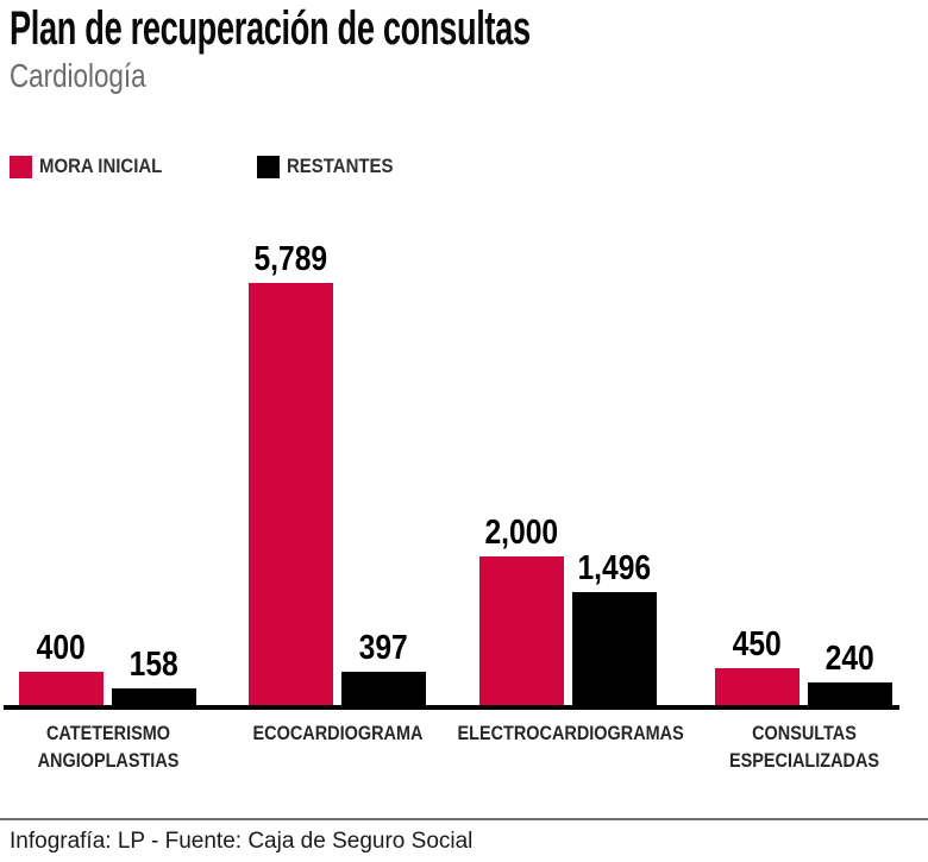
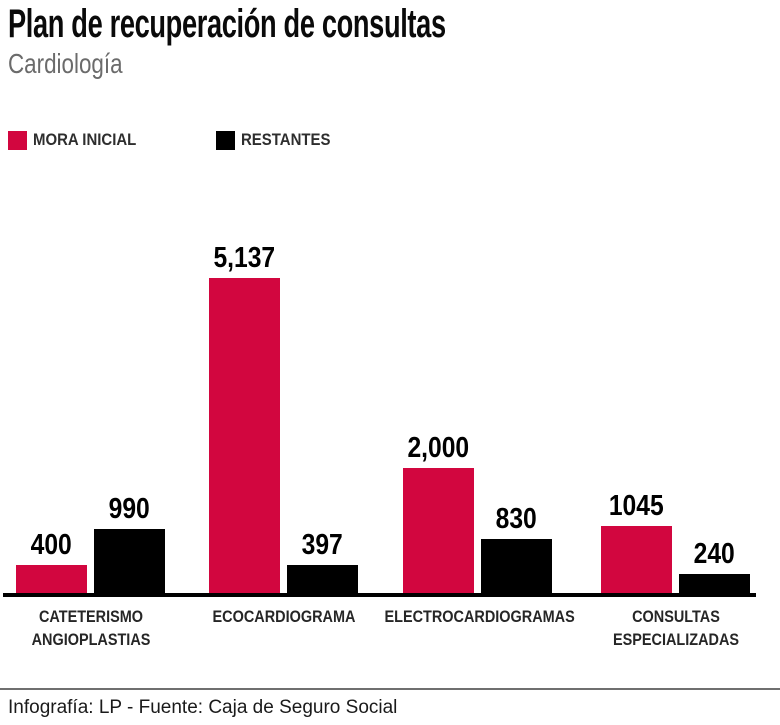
RESTANTES/CATETERISMO ANGIOPLASTIAS: 158 -> 990
MORA INICIAL/ECOCARDIOGRAMA: 5,789 -> 5,137
RESTANTES/ELECTROCARDIOGRAMAS: 1,496 -> 830
MORA INICIAL/CONSULTAS ESPECIALIZADAS: 450 -> 1045
